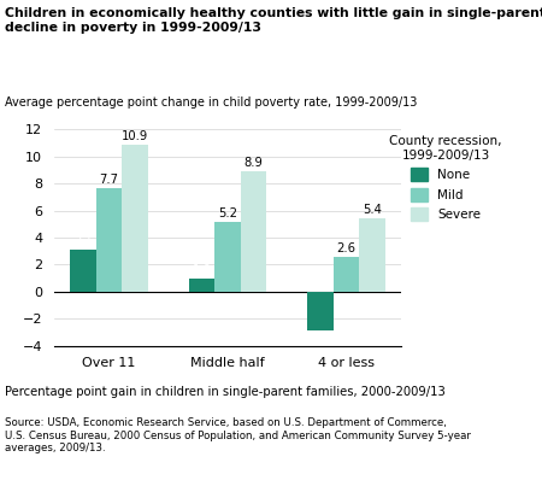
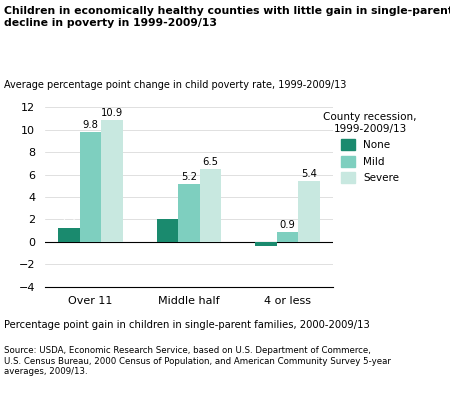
None/Over 11: 3.1 -> 1.2
Mild/Over 11: 7.7 -> 9.8
None/Middle half: 1.0 -> 2.0
Severe/Middle half: 8.9 -> 6.5
None/4 or less: -2.9 -> -0.4
Mild/4 or less: 2.6 -> 0.9
